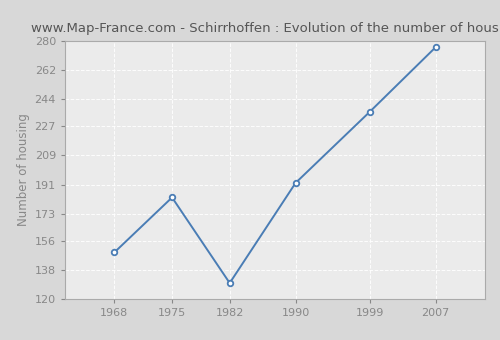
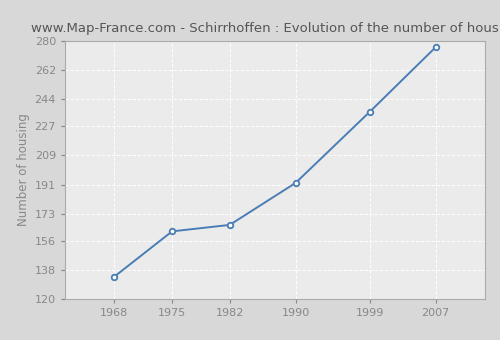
1968: 149 -> 134
1975: 183 -> 162
1982: 130 -> 166
